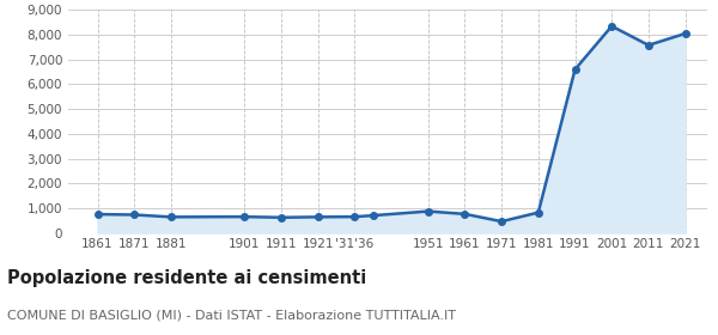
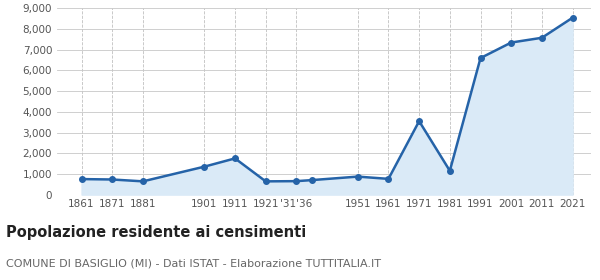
1901: 650 -> 1,350
1911: 620 -> 1,750
1971: 460 -> 3,550
1981: 820 -> 1,150
2001: 8,350 -> 7,350
2021: 8,050 -> 8,550
